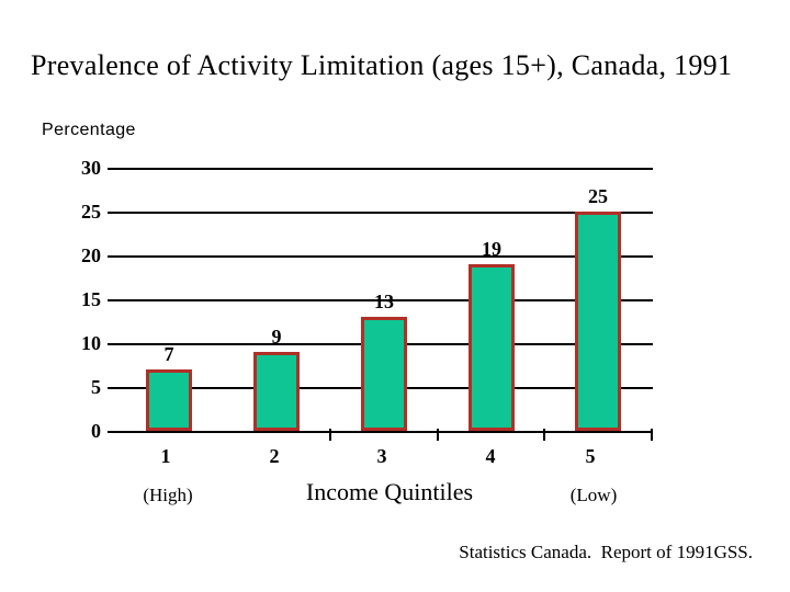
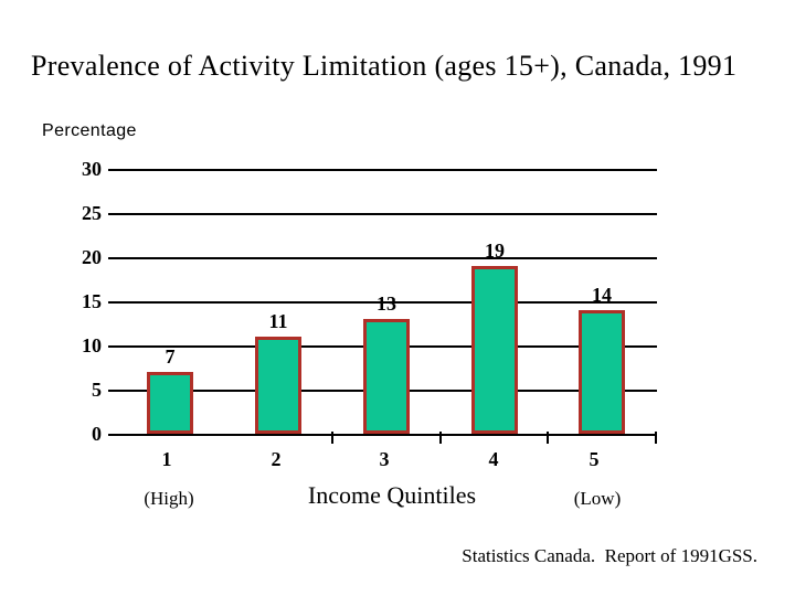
2: 9 -> 11
5: 25 -> 14
